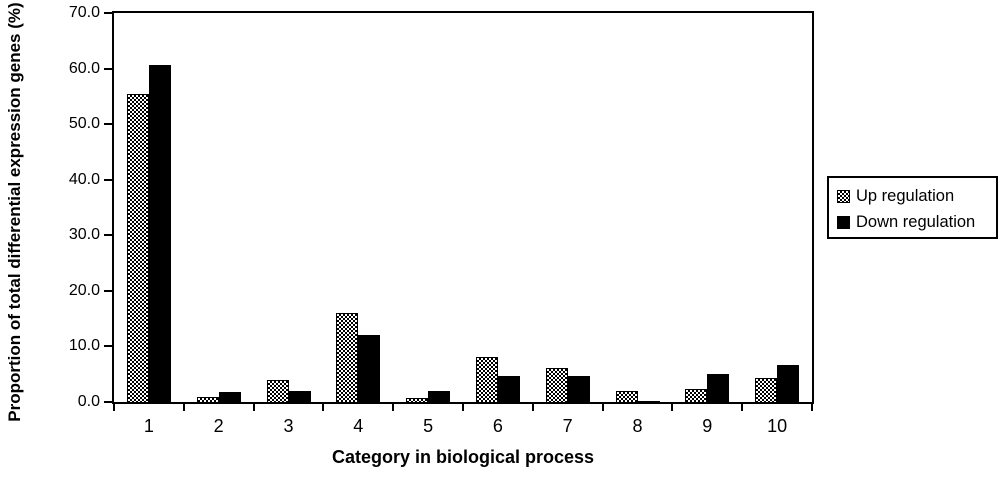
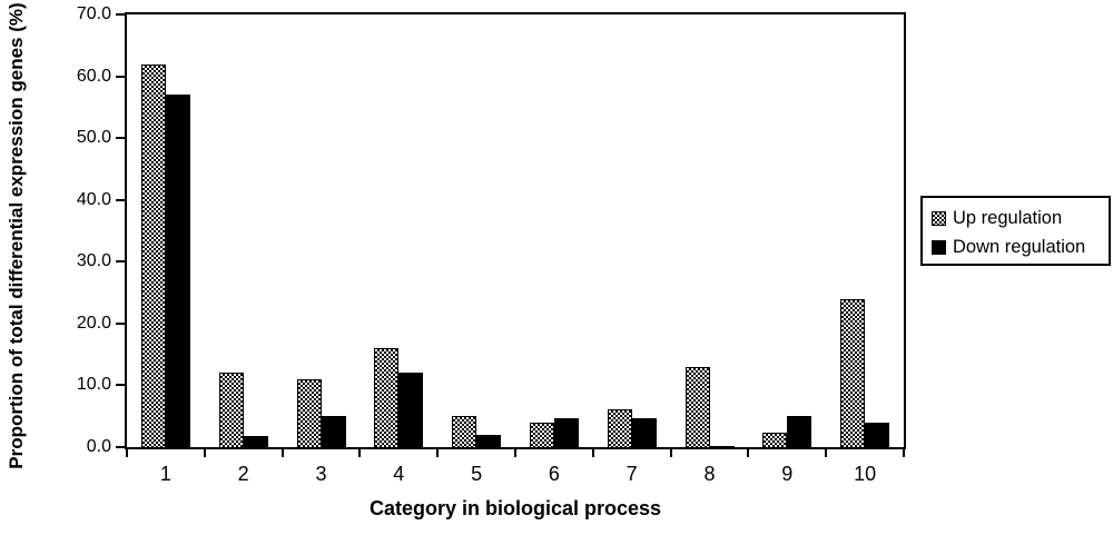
Up regulation/1: 55 -> 62
Down regulation/1: 61 -> 57
Up regulation/2: 1 -> 12
Up regulation/3: 4 -> 11
Down regulation/3: 2 -> 5
Up regulation/5: 1 -> 5
Up regulation/6: 8 -> 4
Up regulation/8: 2 -> 13
Up regulation/10: 4 -> 24
Down regulation/10: 7 -> 4
